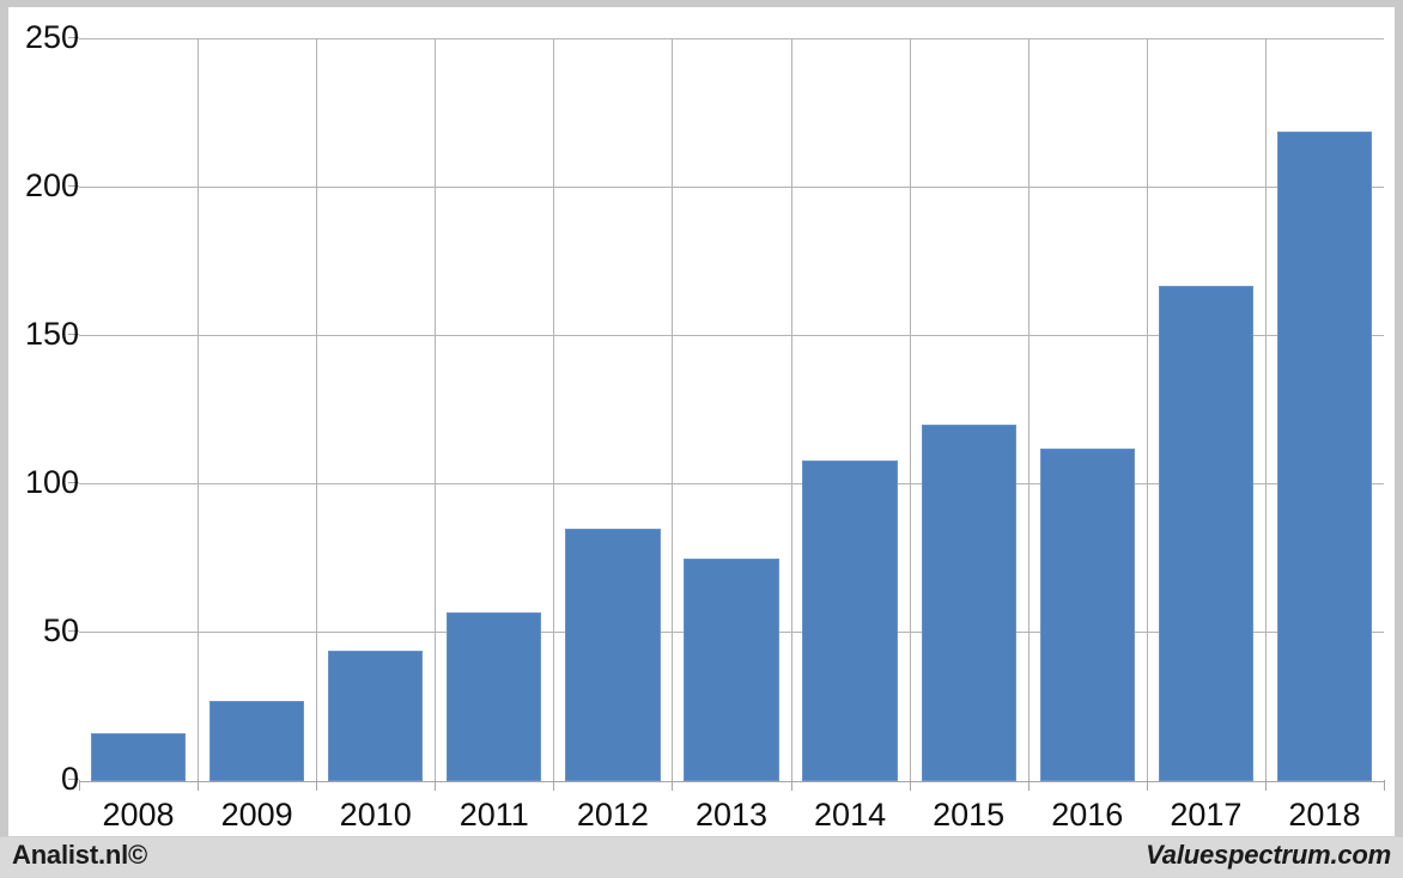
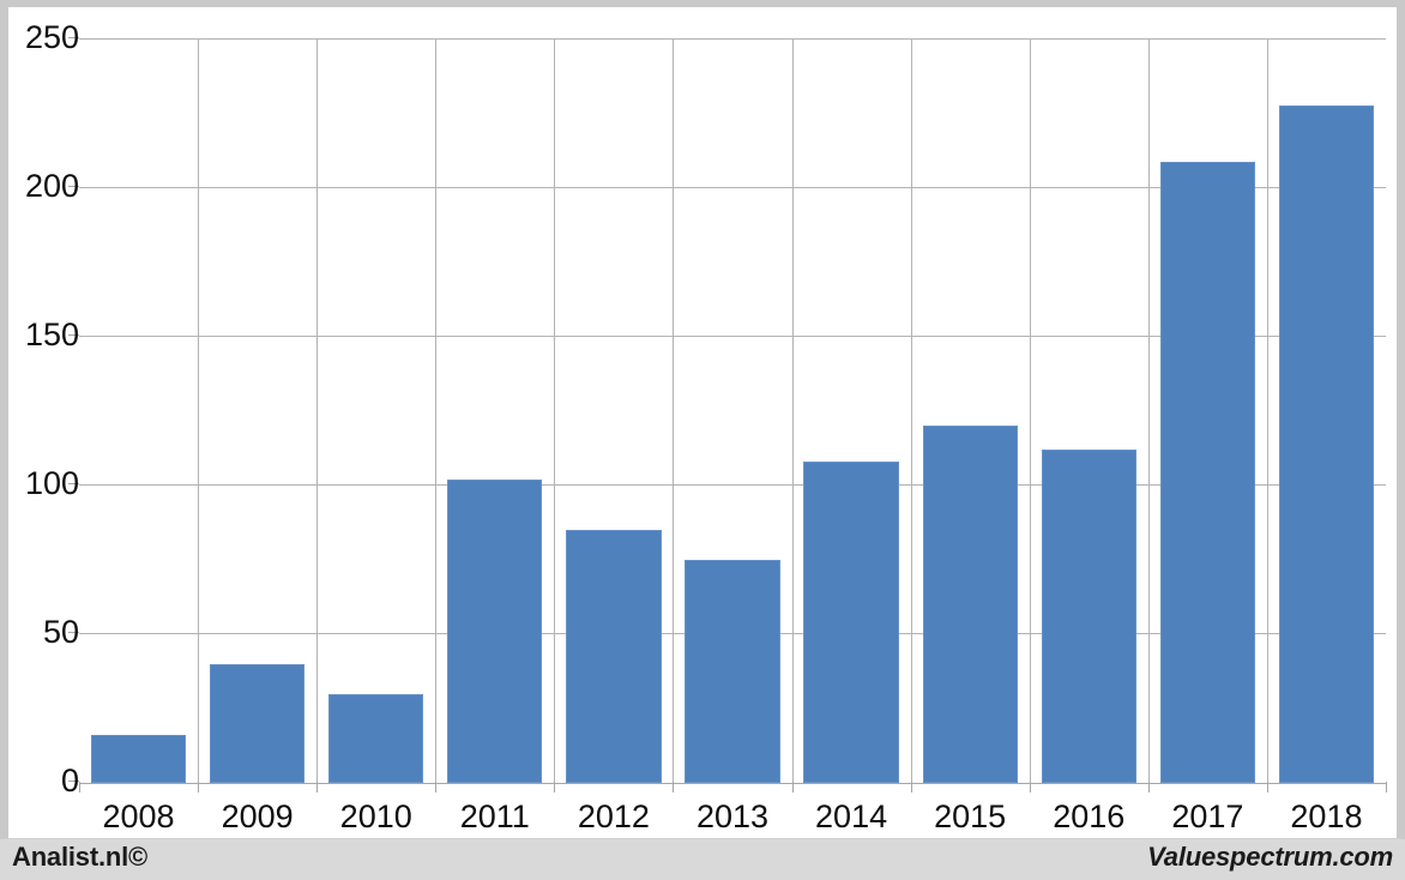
2009: 27 -> 40
2010: 44 -> 30
2011: 57 -> 102
2017: 167 -> 209
2018: 219 -> 228
